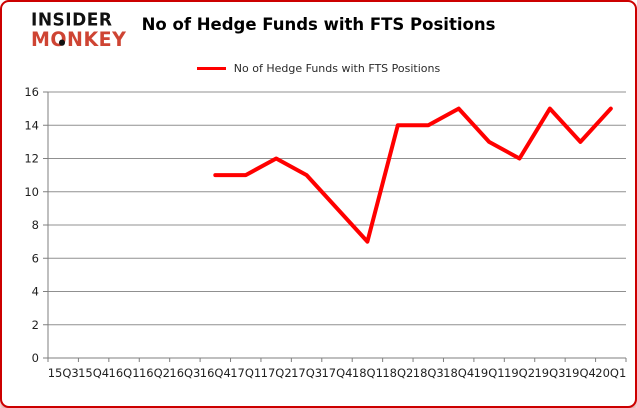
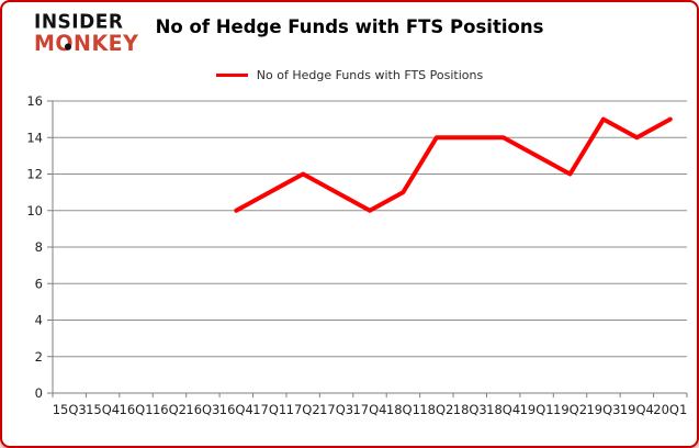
16Q4: 11 -> 10
17Q4: 9 -> 10
18Q1: 7 -> 11
18Q4: 15 -> 14
19Q4: 13 -> 14
